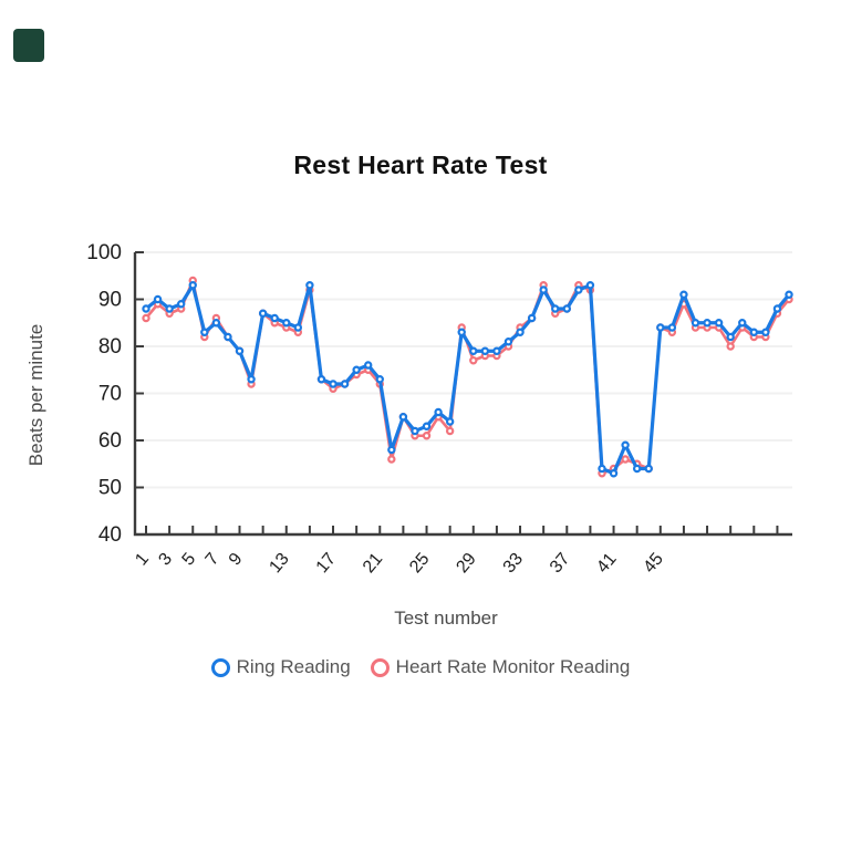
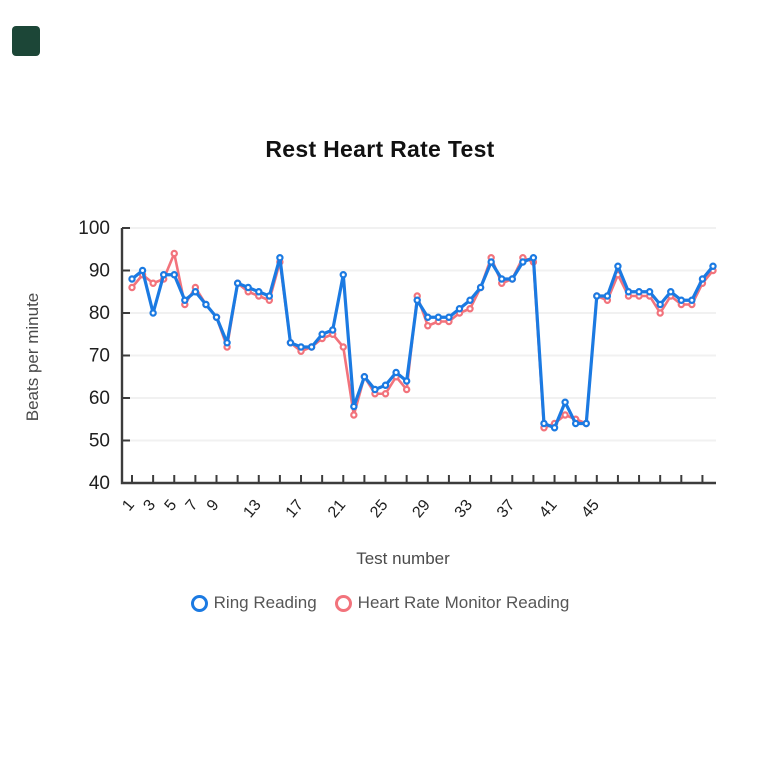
Ring Reading/3: 88 -> 80
Ring Reading/5: 93 -> 89
Ring Reading/21: 73 -> 89
Heart Rate Monitor Reading/33: 84 -> 81
